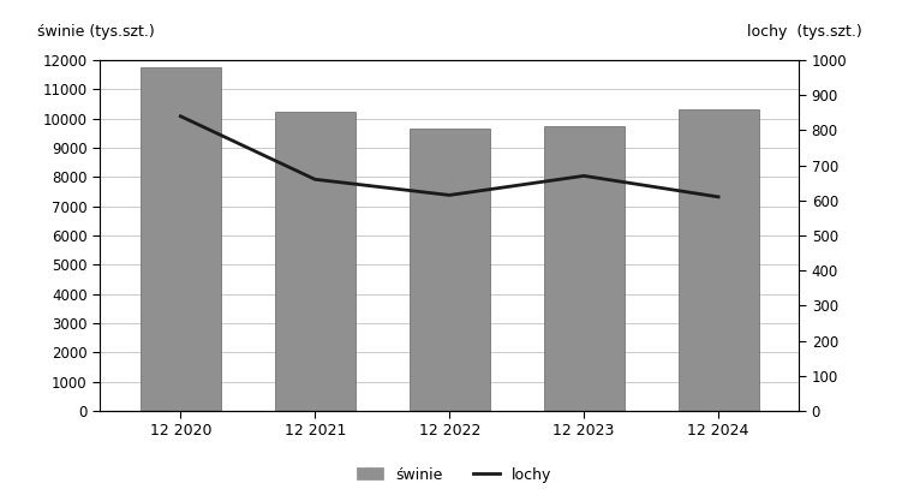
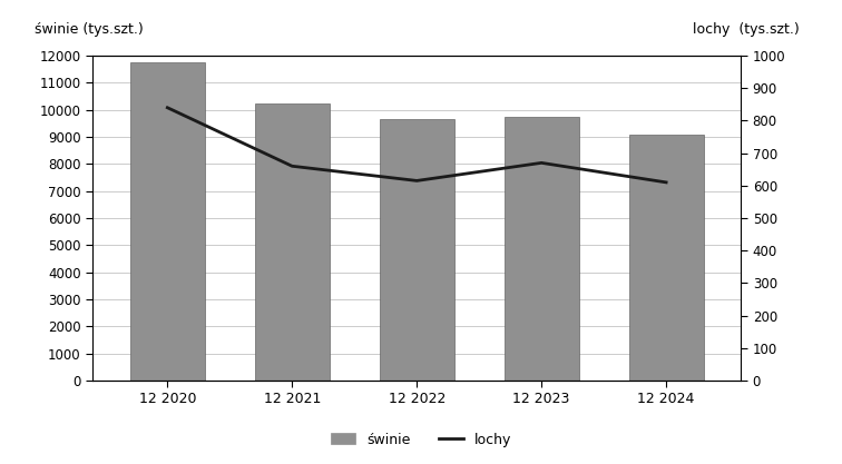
świnie/12 2024: 10300 -> 9100
